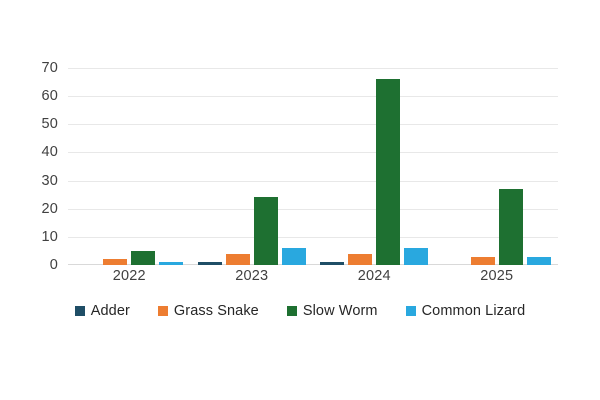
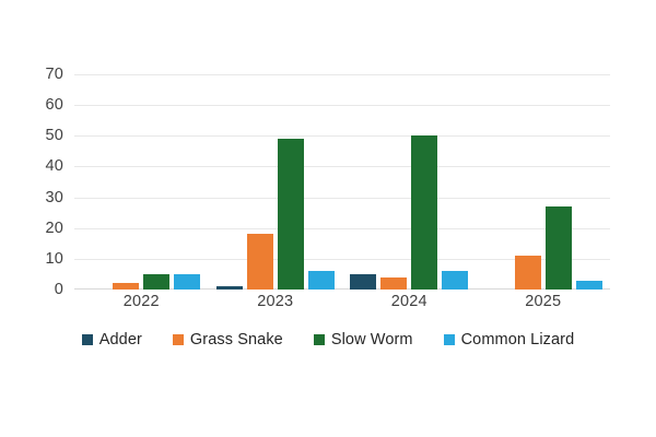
Common Lizard/2022: 1 -> 5
Grass Snake/2023: 4 -> 18
Slow Worm/2023: 24 -> 49
Adder/2024: 1 -> 5
Slow Worm/2024: 66 -> 50
Grass Snake/2025: 3 -> 11
